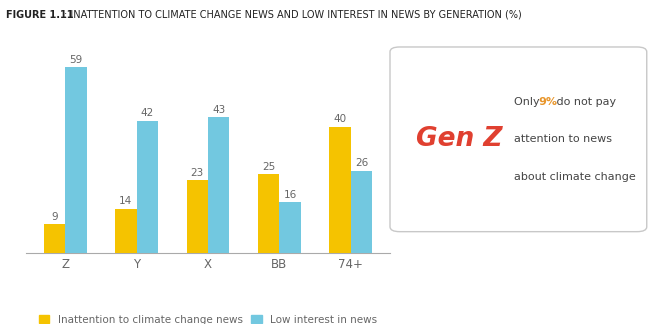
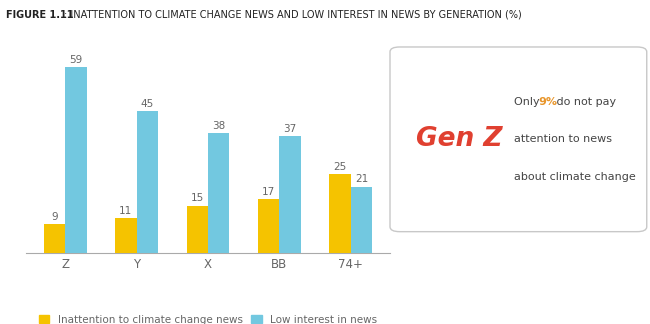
Inattention to climate change news/Y: 14 -> 11
Low interest in news/Y: 42 -> 45
Inattention to climate change news/X: 23 -> 15
Low interest in news/X: 43 -> 38
Inattention to climate change news/BB: 25 -> 17
Low interest in news/BB: 16 -> 37
Inattention to climate change news/74+: 40 -> 25
Low interest in news/74+: 26 -> 21
